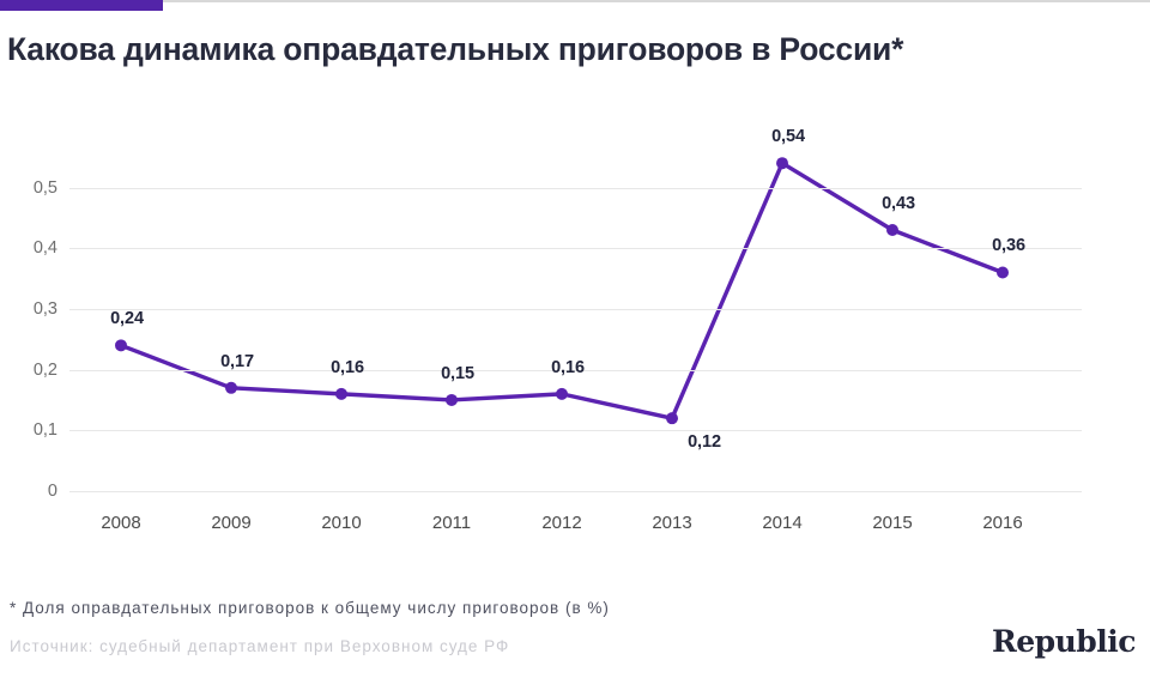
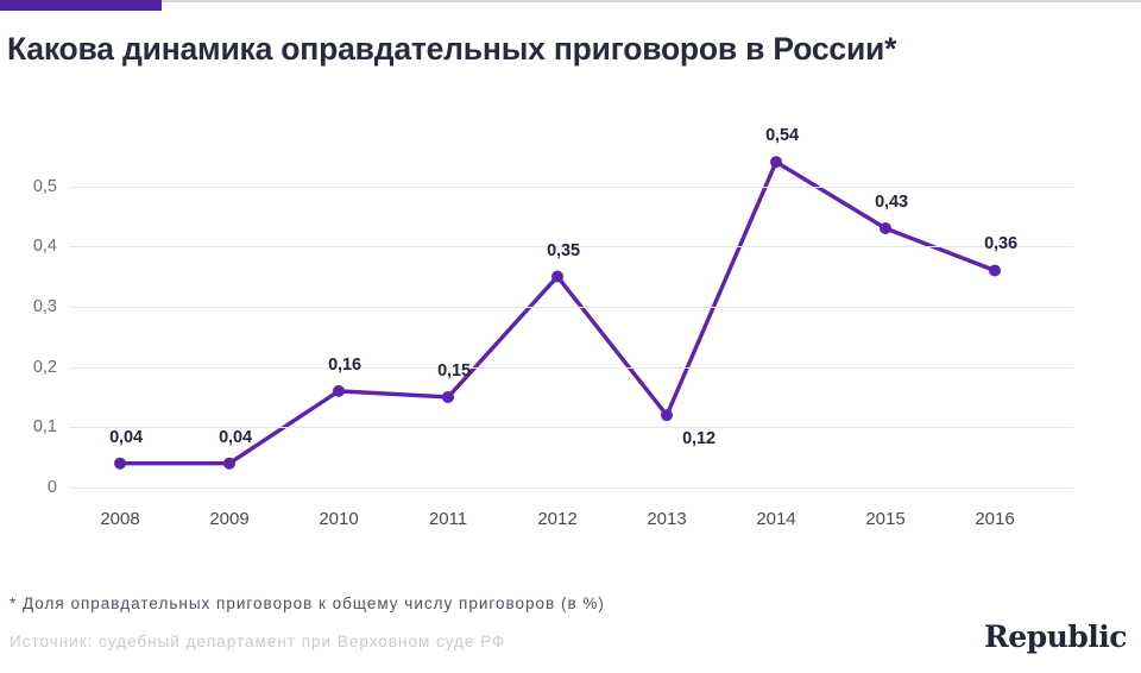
2008: 0,24 -> 0,04
2009: 0,17 -> 0,04
2012: 0,16 -> 0,35
